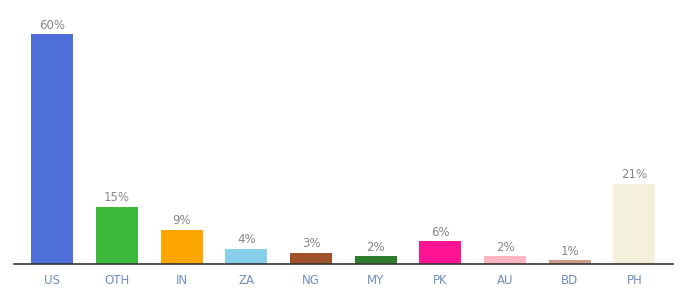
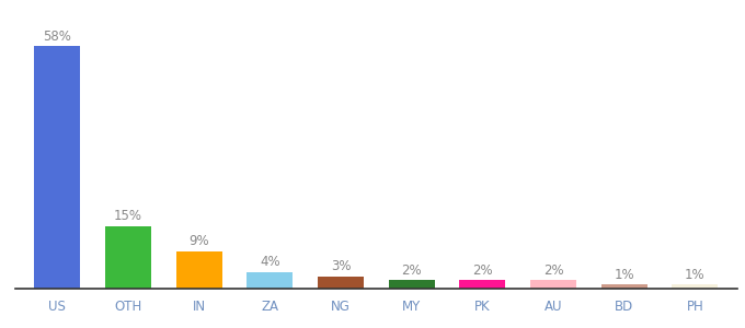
US: 60% -> 58%
PK: 6% -> 2%
PH: 21% -> 1%
